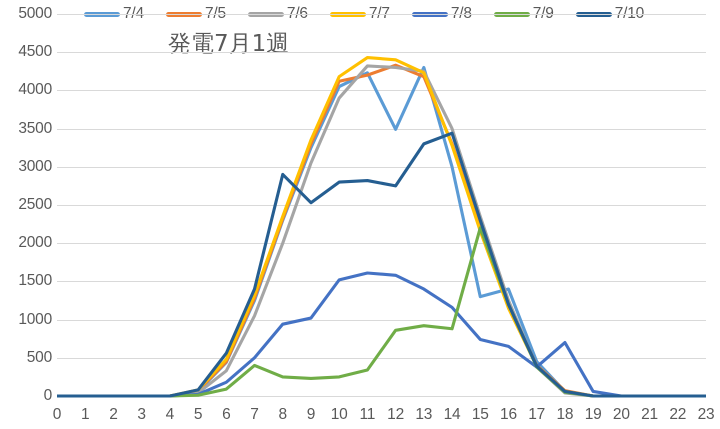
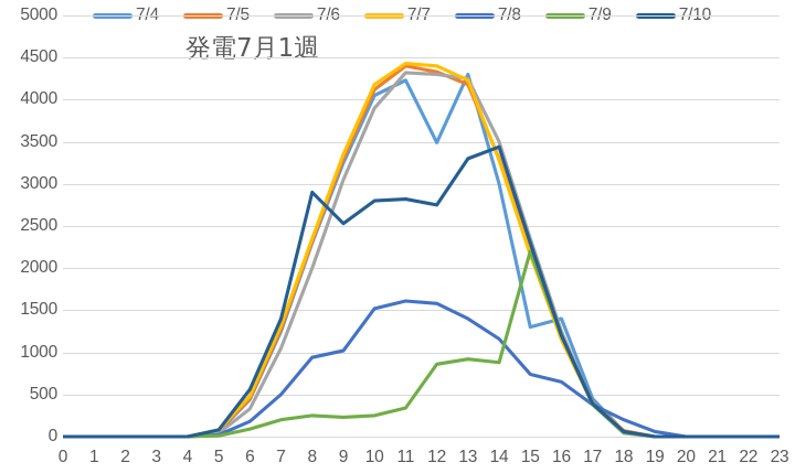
7/9/7: 400 -> 200
7/5/11: 4200 -> 4400
7/8/18: 700 -> 200
